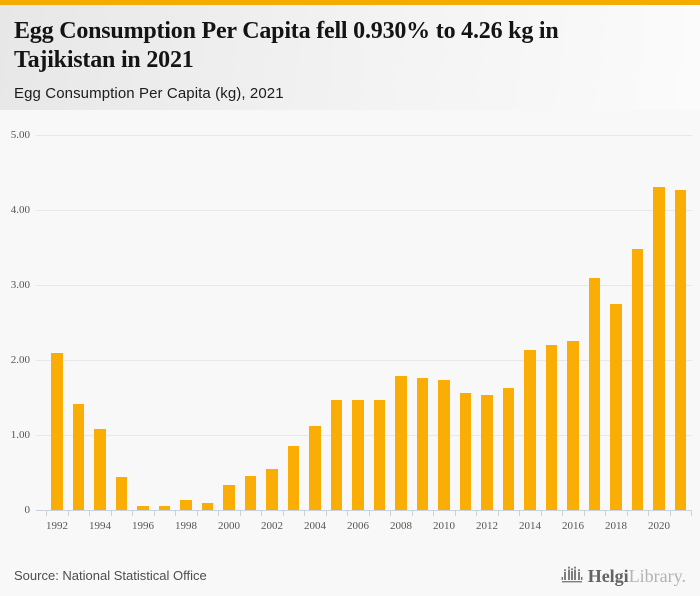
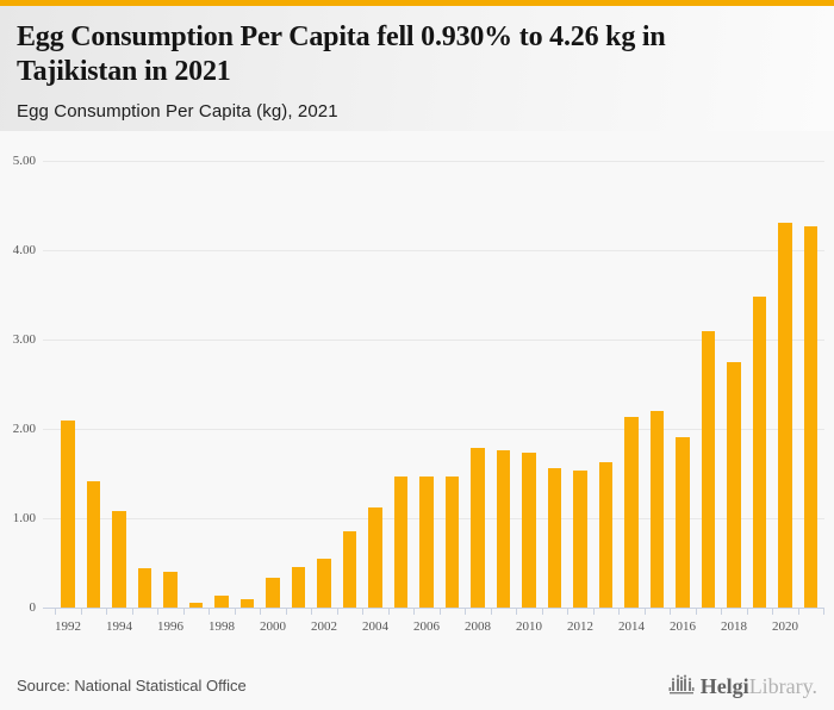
1996: 0.1 -> 0.4
2016: 2.2 -> 1.9
